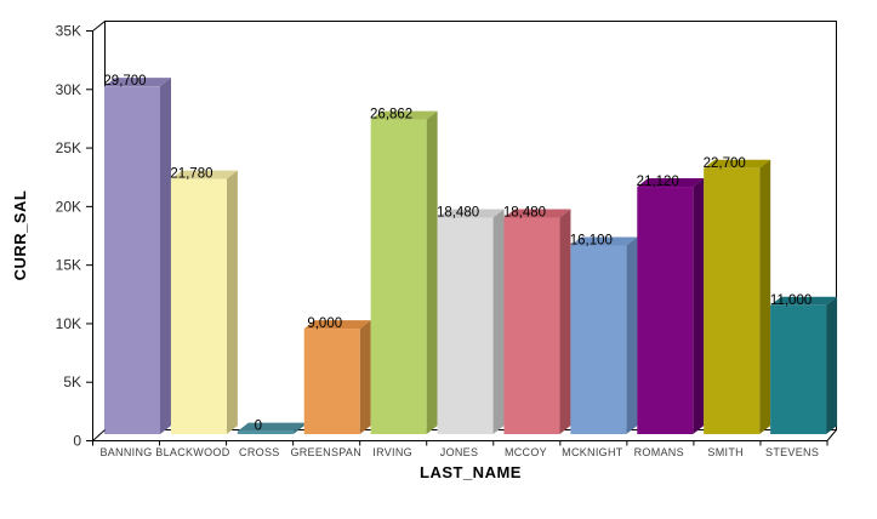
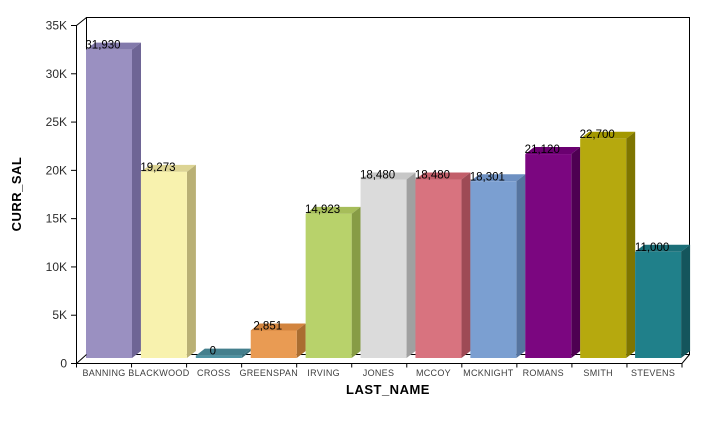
BANNING: 29,700 -> 31,930
BLACKWOOD: 21,780 -> 19,273
GREENSPAN: 9,000 -> 2,851
IRVING: 26,862 -> 14,923
MCKNIGHT: 16,100 -> 18,301
